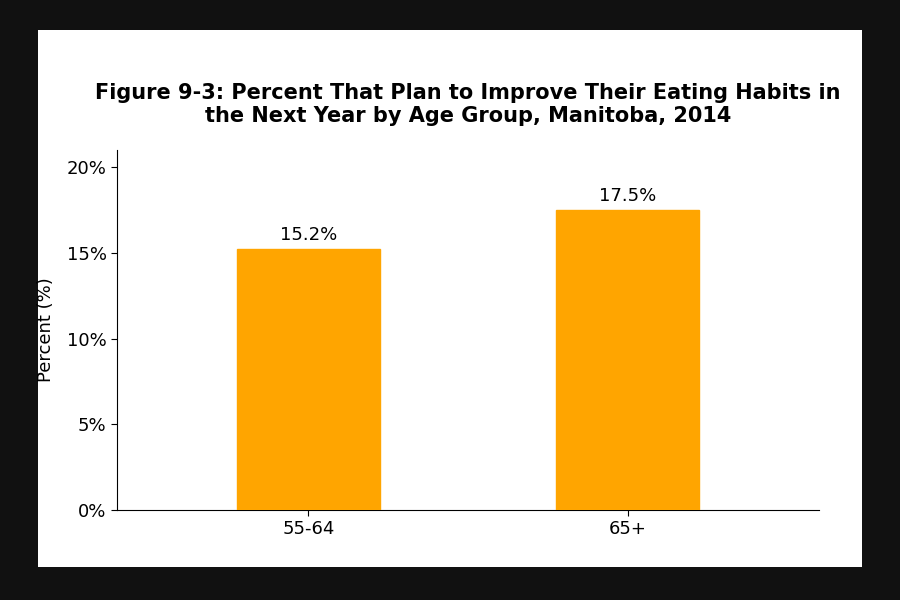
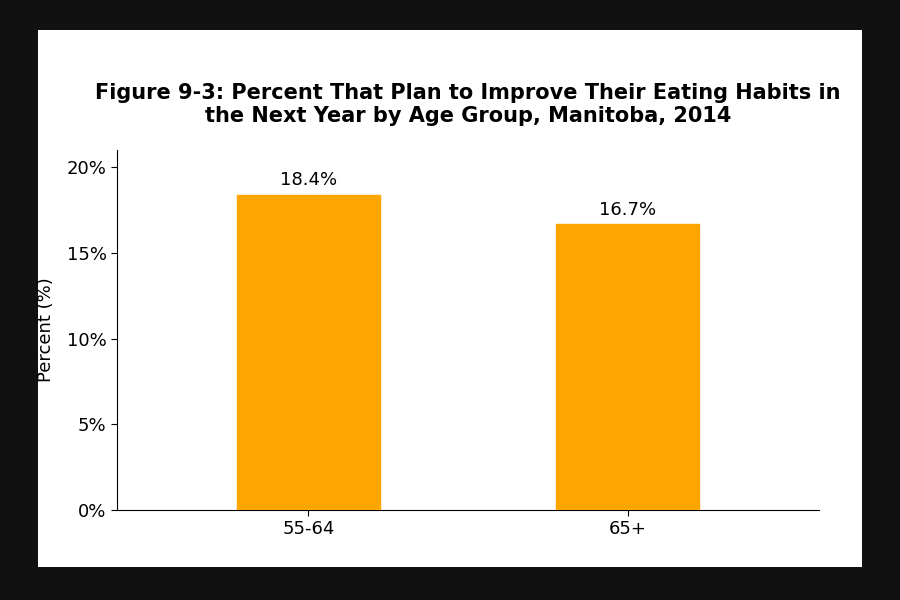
55-64: 15.2% -> 18.4%
65+: 17.5% -> 16.7%
